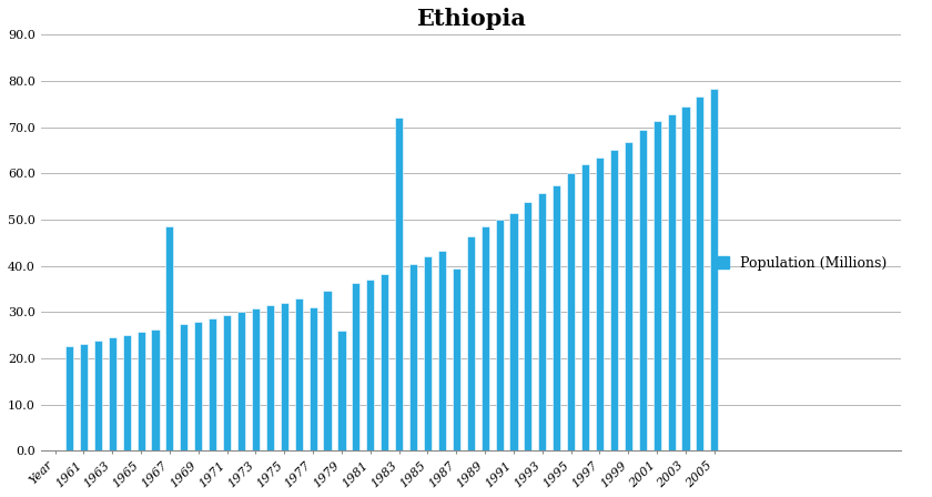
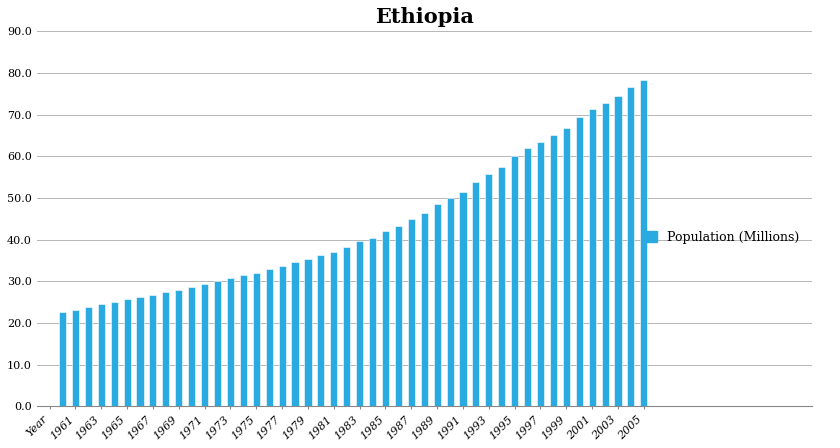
1967: 48.5 -> 26.8
1977: 31.0 -> 33.7
1979: 26.0 -> 35.4
1983: 72.0 -> 39.6
1987: 39.5 -> 44.9
